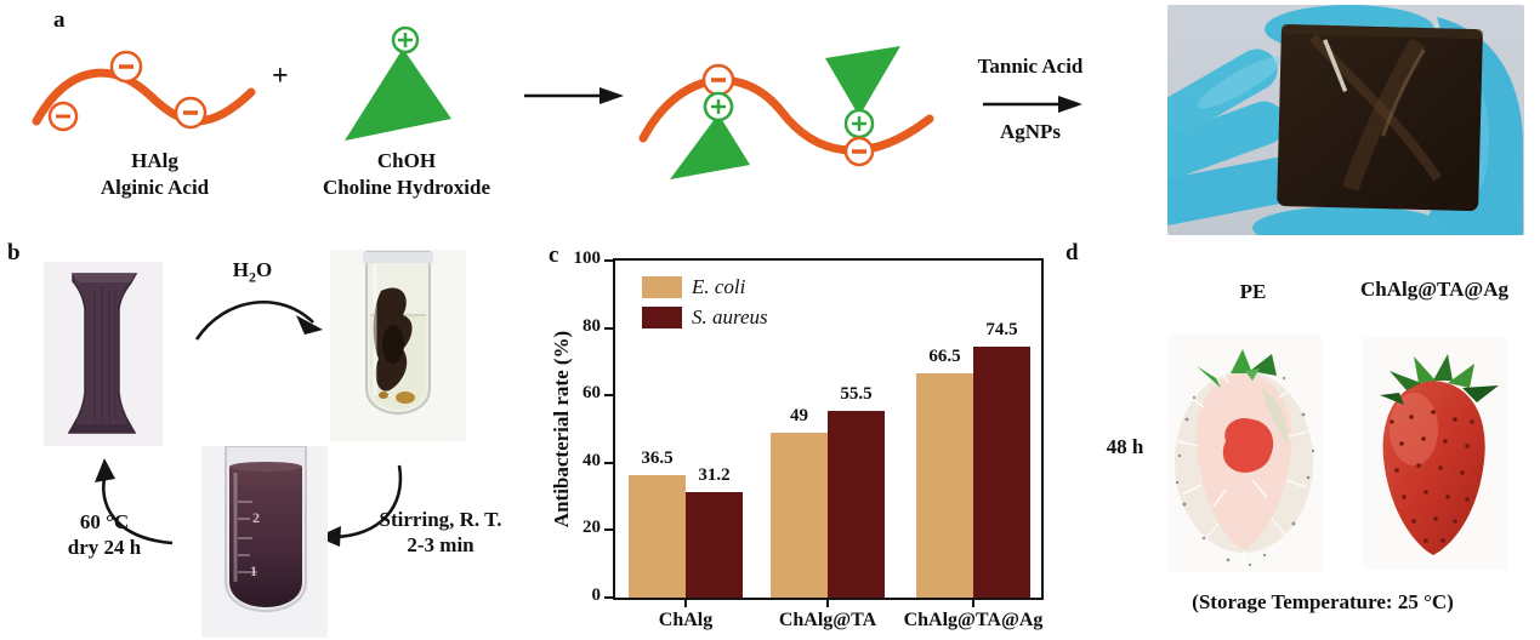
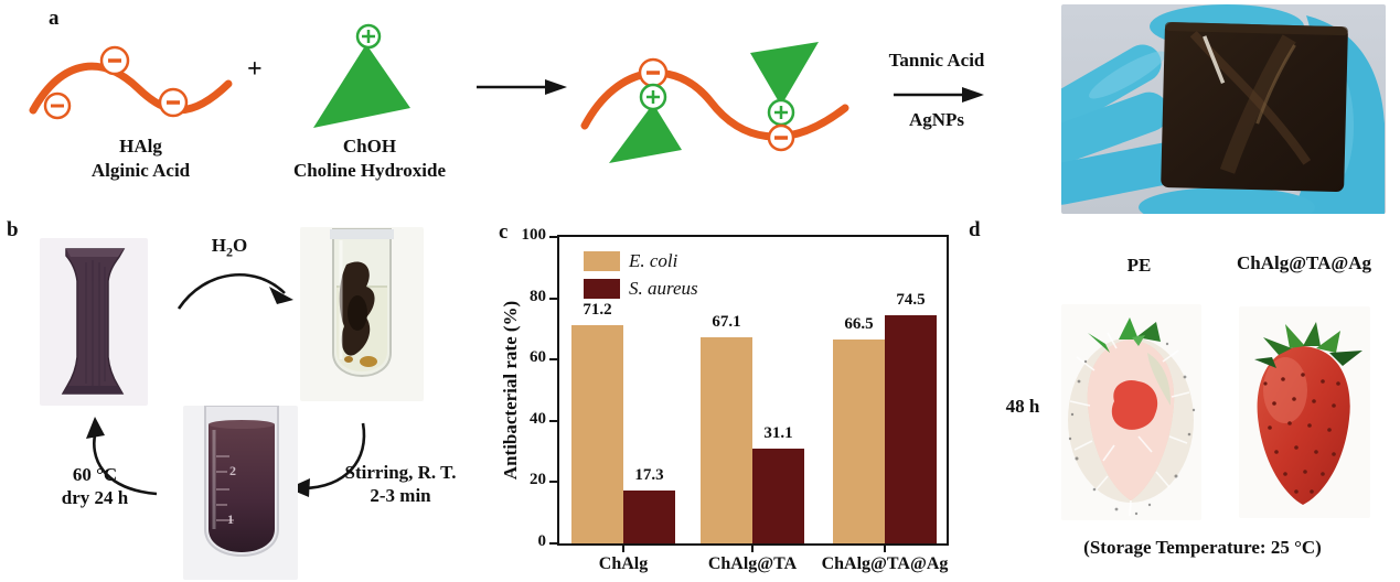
E. coli/ChAlg: 36.5 -> 71.2
S. aureus/ChAlg: 31.2 -> 17.3
E. coli/ChAlg@TA: 49 -> 67.1
S. aureus/ChAlg@TA: 55.5 -> 31.1
